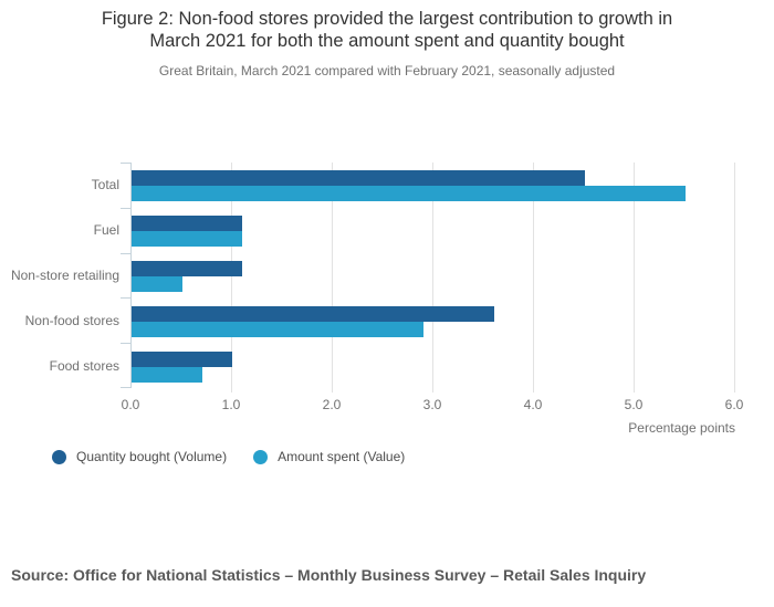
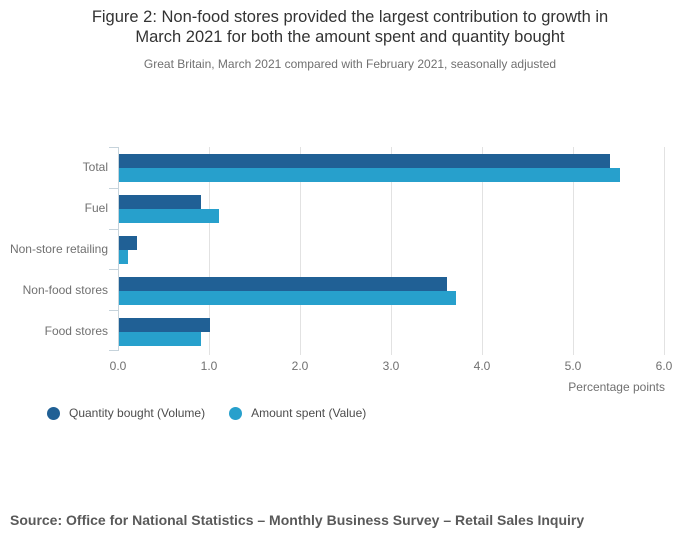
Quantity bought (Volume)/Total: 4.5 -> 5.4
Quantity bought (Volume)/Fuel: 1.1 -> 0.9
Quantity bought (Volume)/Non-store retailing: 1.1 -> 0.2
Amount spent (Value)/Non-store retailing: 0.5 -> 0.1
Amount spent (Value)/Non-food stores: 2.9 -> 3.7
Amount spent (Value)/Food stores: 0.7 -> 0.9
